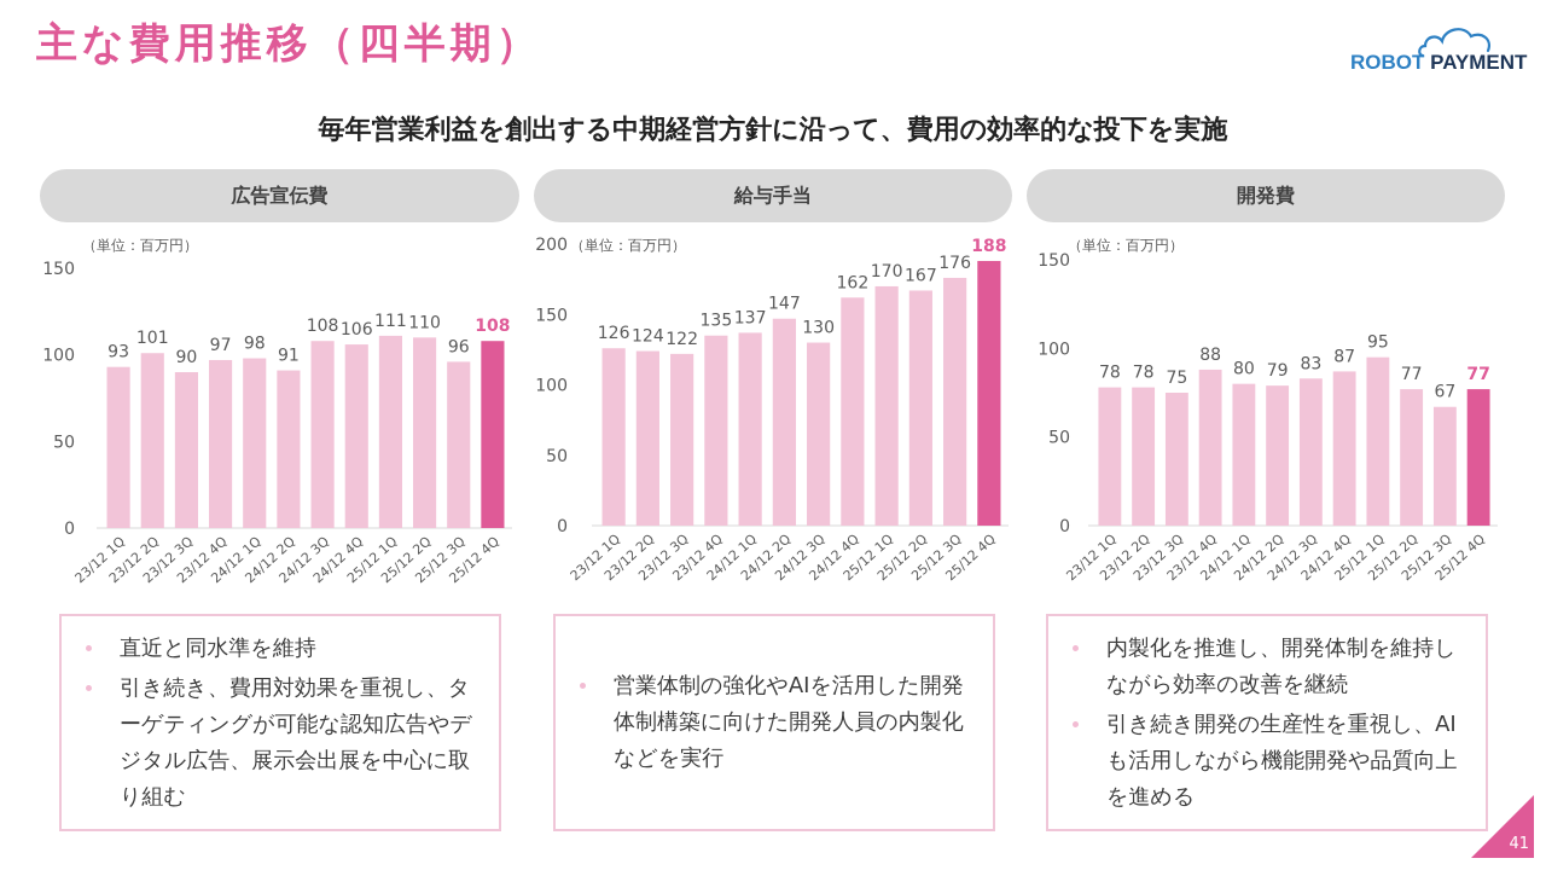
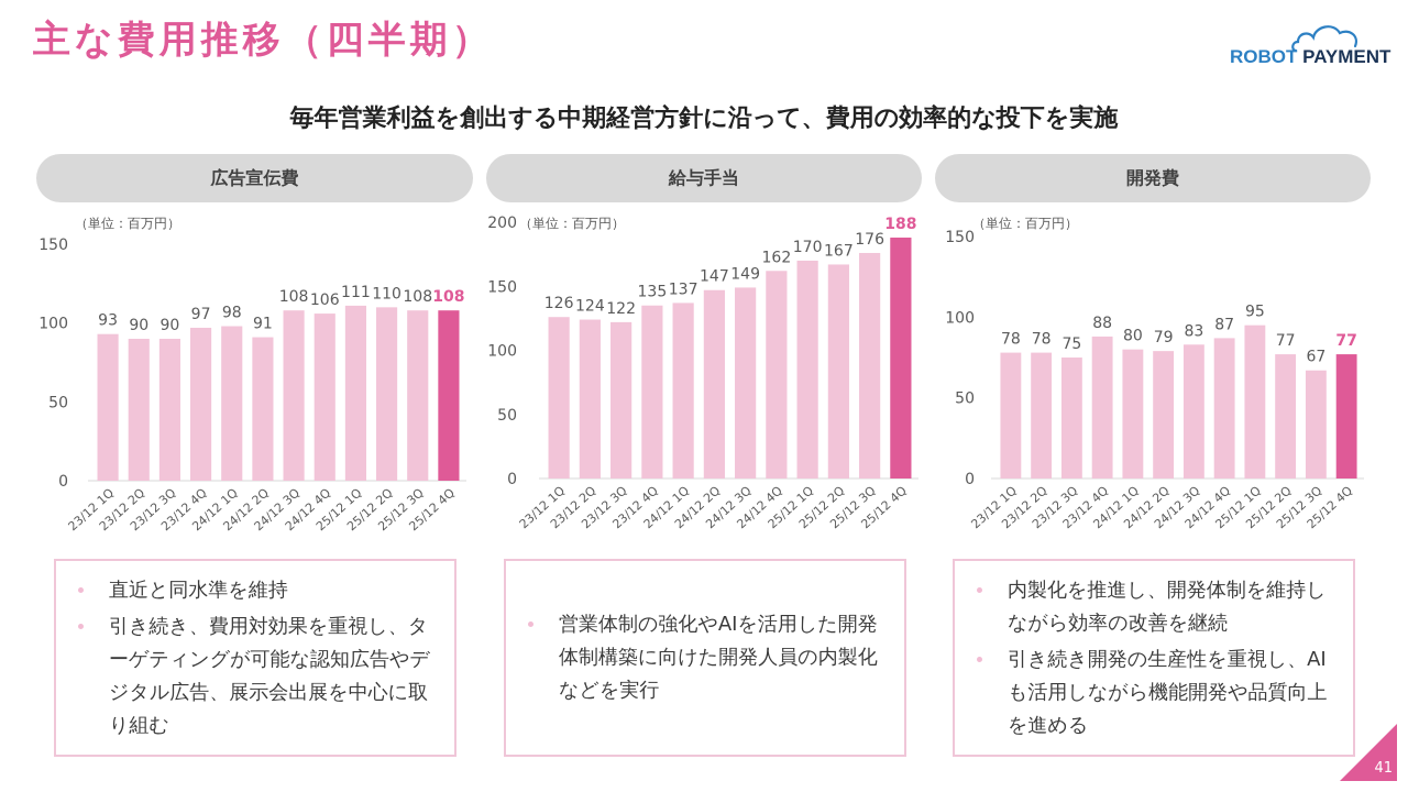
広告宣伝費/23/12 2Q: 101 -> 90
広告宣伝費/25/12 3Q: 96 -> 108
給与手当/24/12 3Q: 130 -> 149
